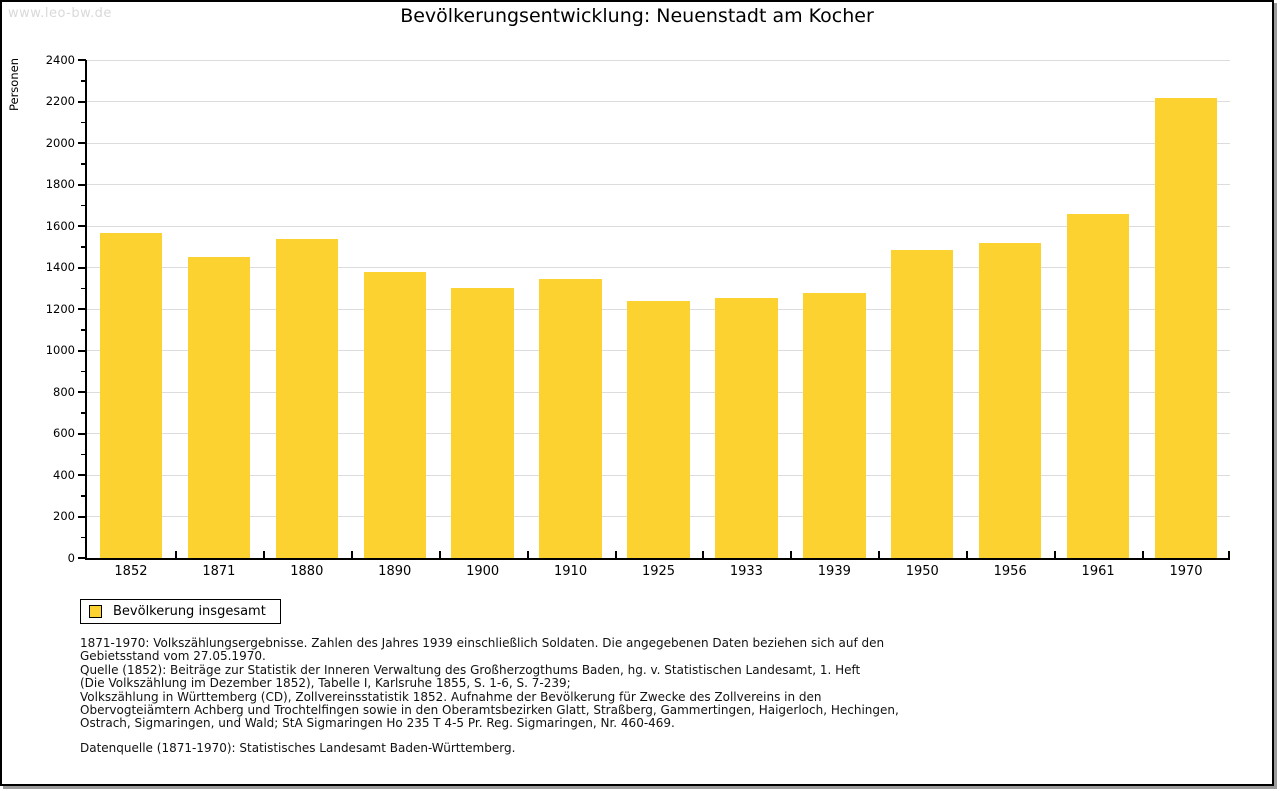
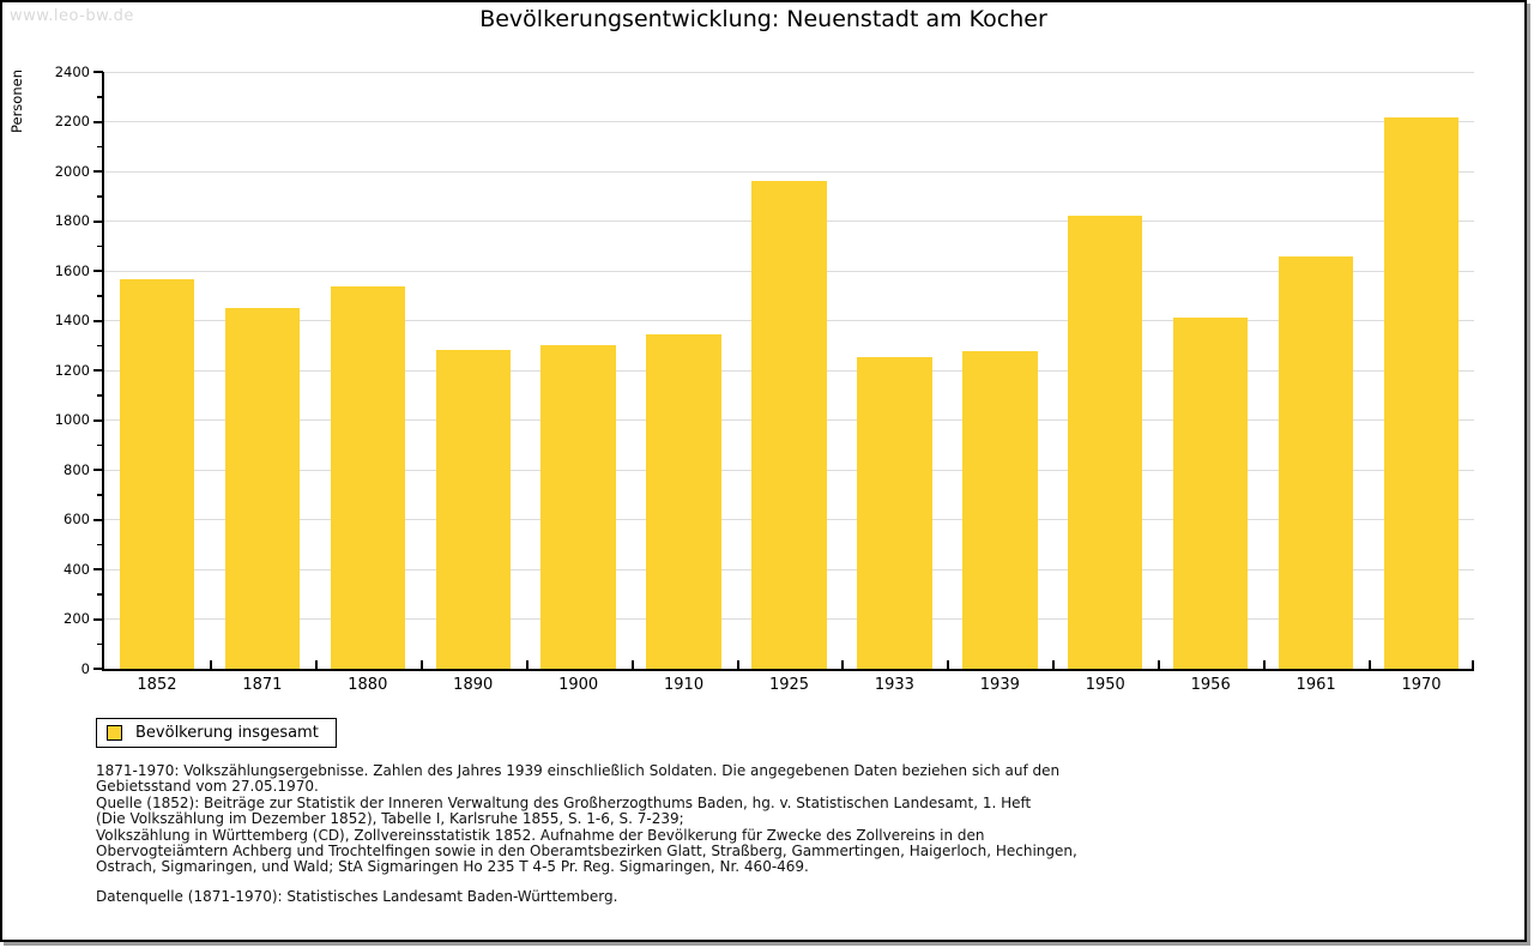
1890: 1380 -> 1280
1925: 1240 -> 1960
1950: 1480 -> 1820
1956: 1520 -> 1410
